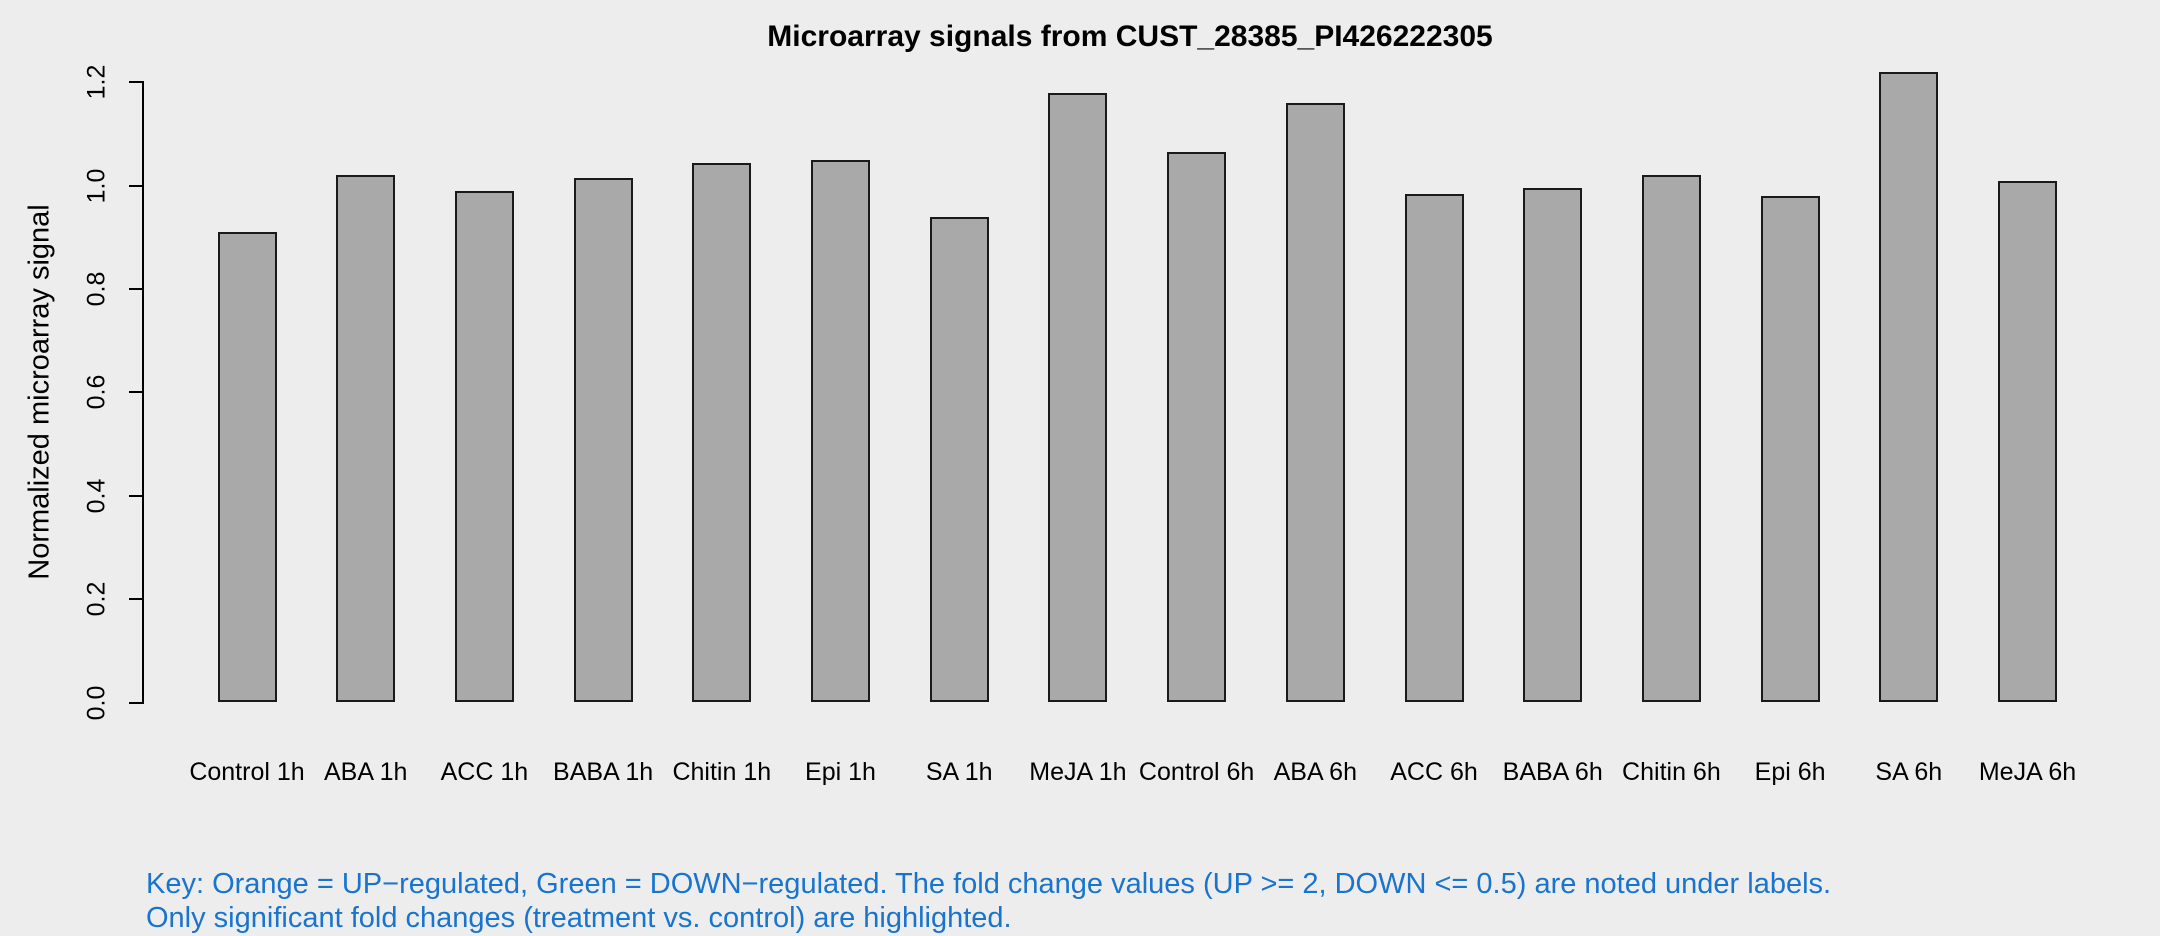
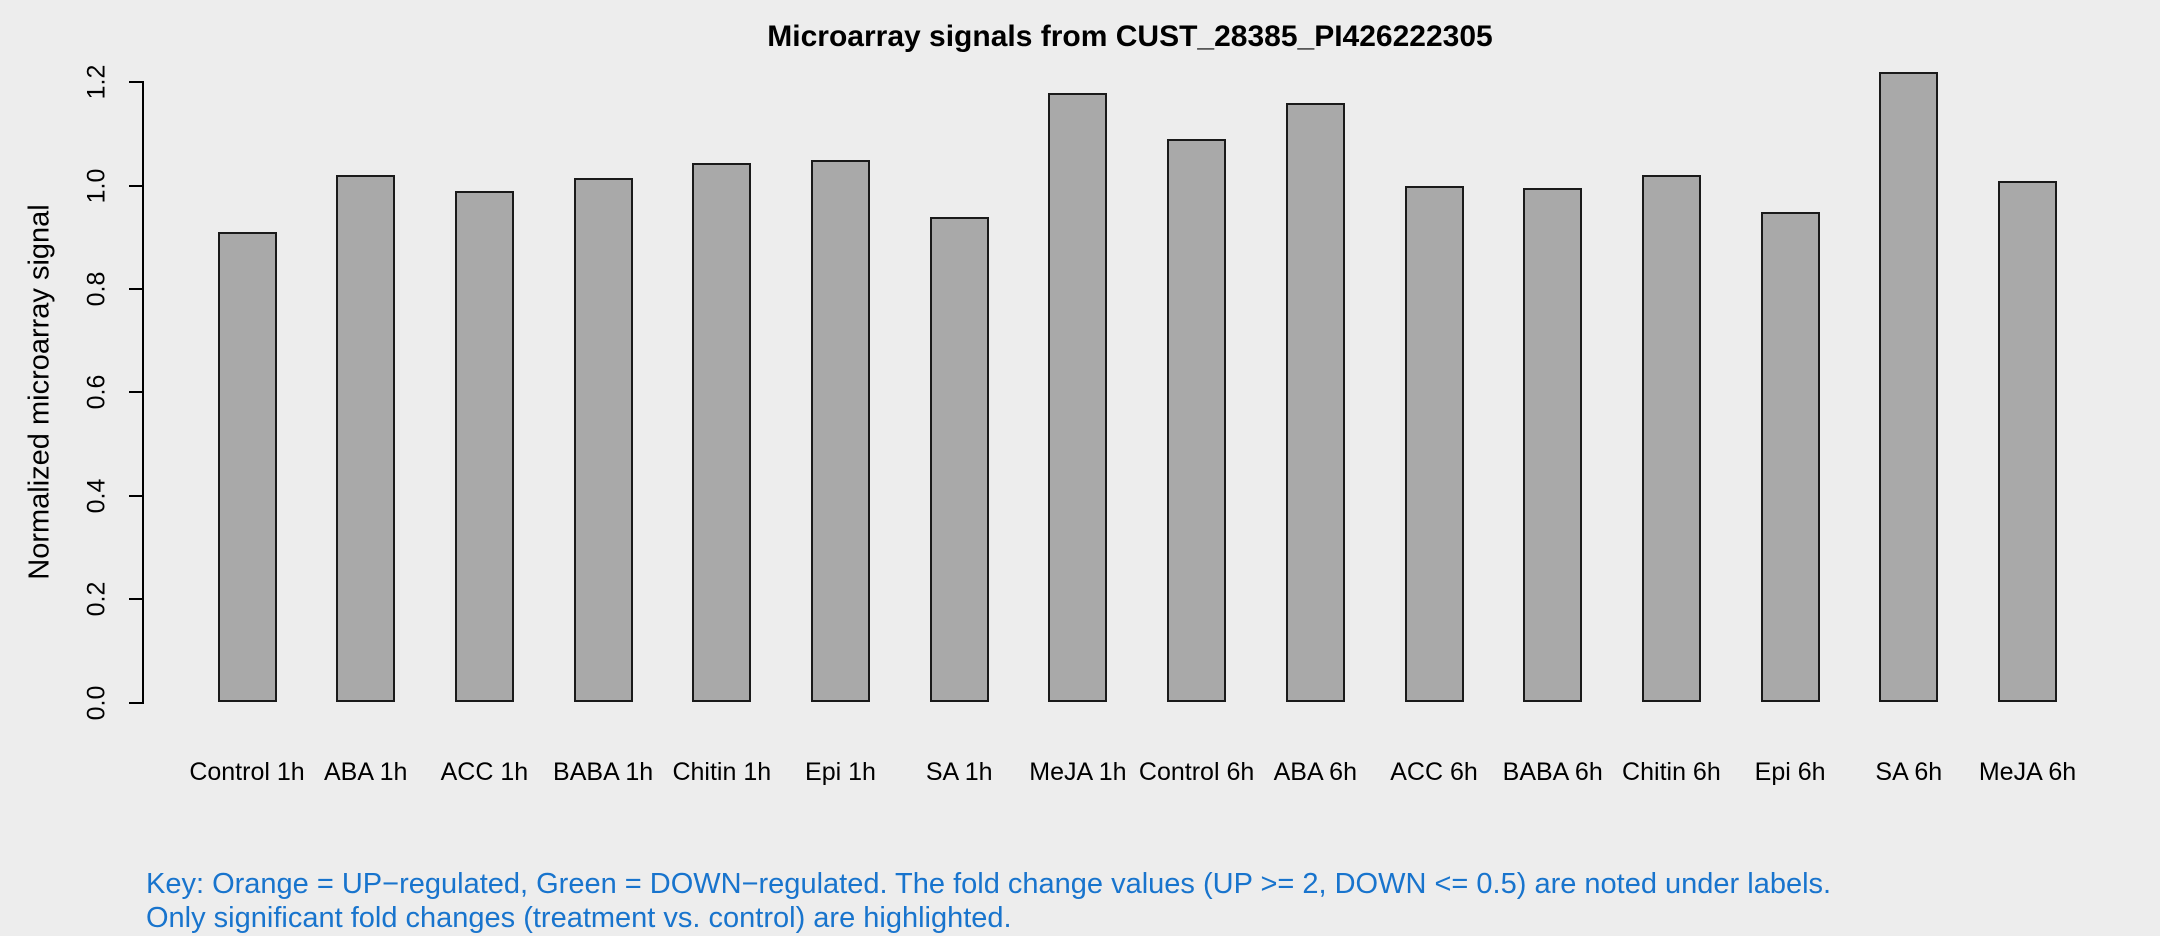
Control 6h: 1.06 -> 1.09
ACC 6h: 0.98 -> 1.00
Epi 6h: 0.98 -> 0.95
